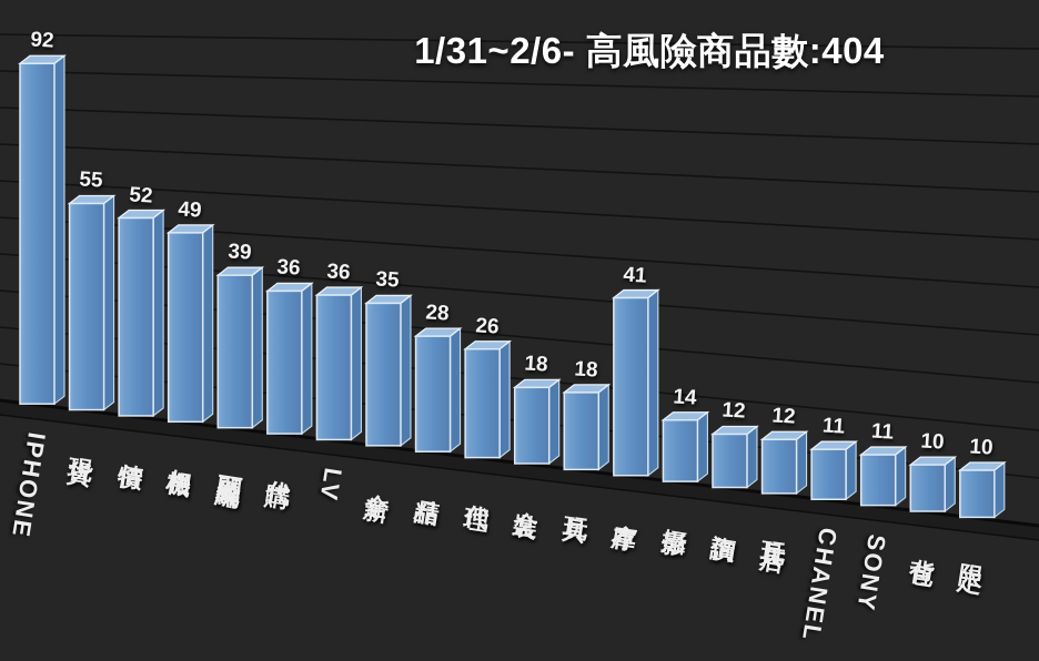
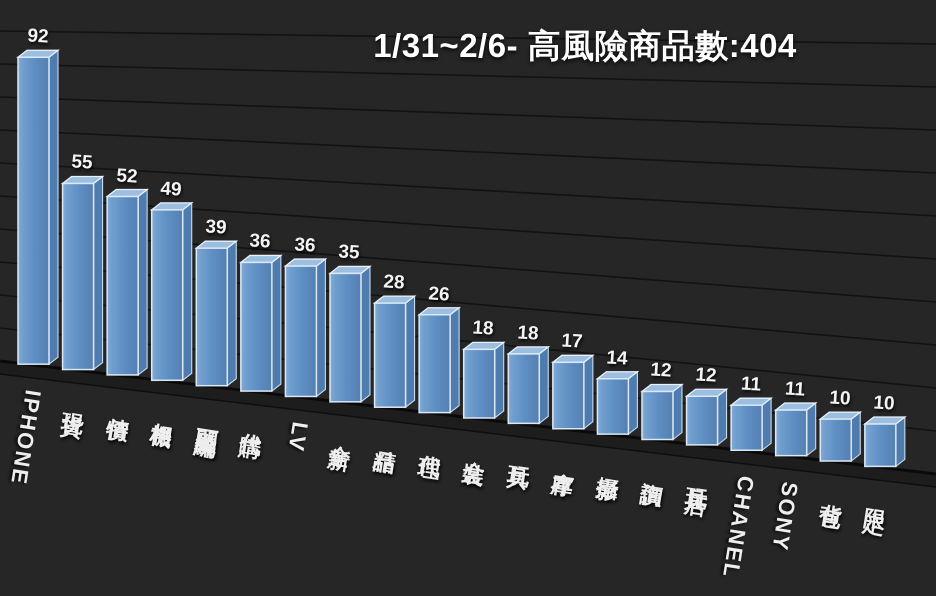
庫存: 41 -> 17
